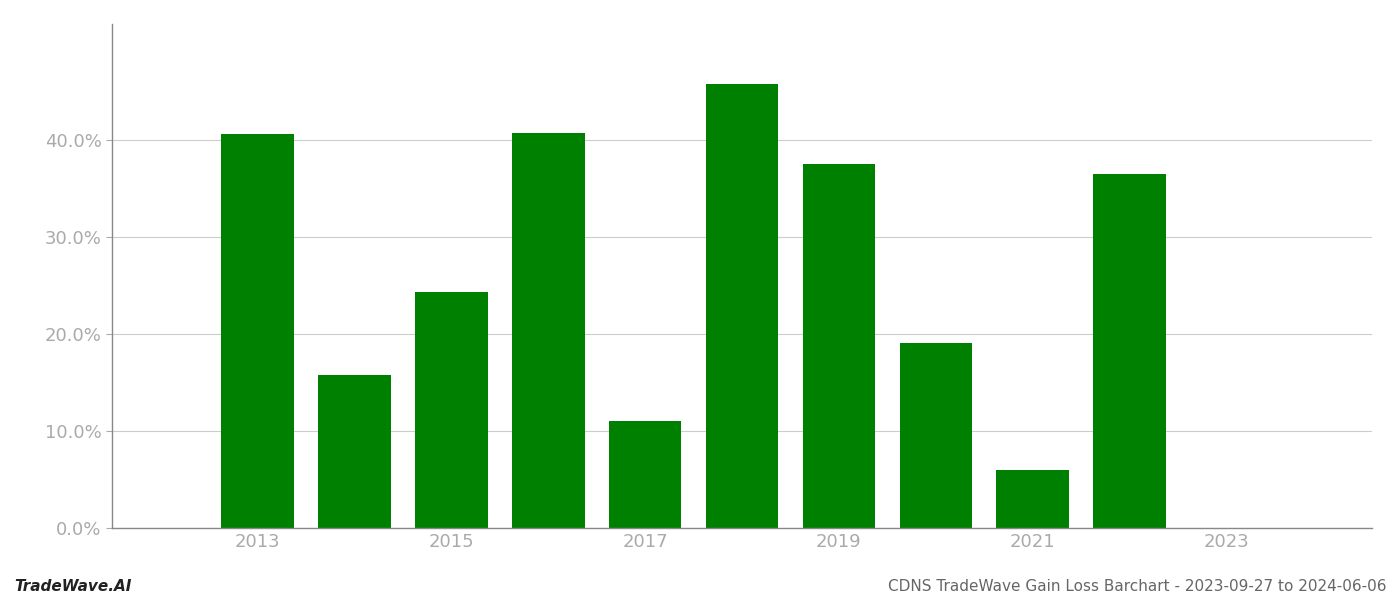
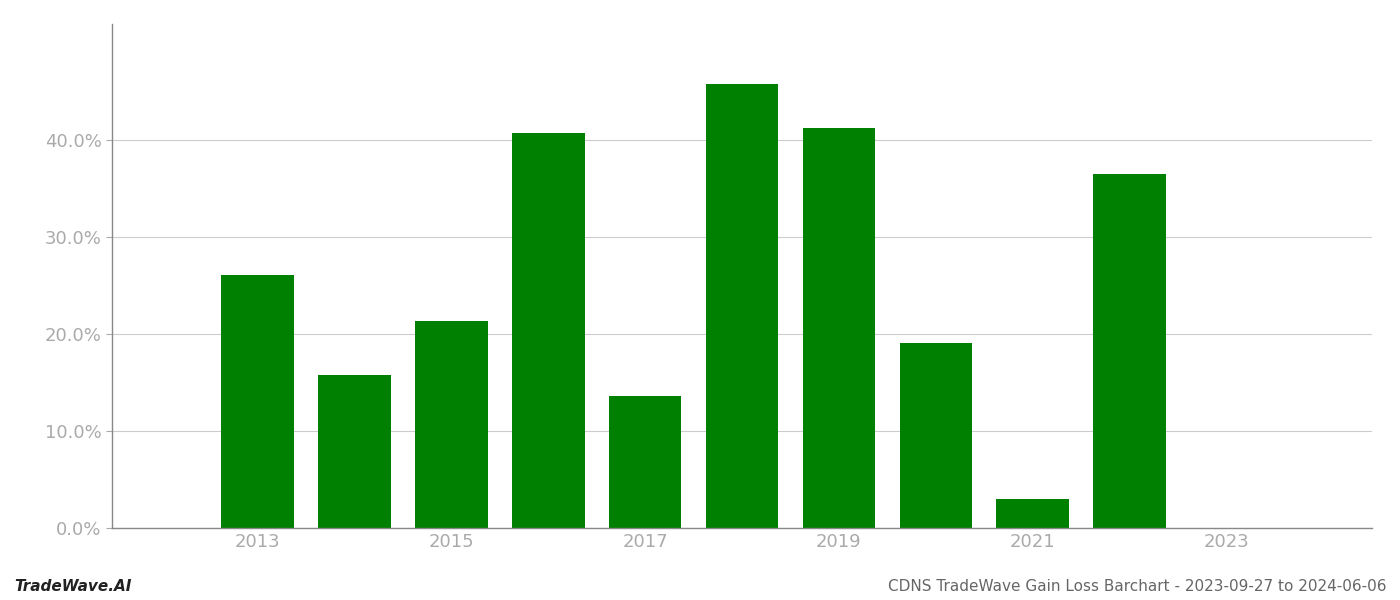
2013: 40.6% -> 26.1%
2015: 24.4% -> 21.4%
2017: 11.0% -> 13.6%
2019: 37.6% -> 41.3%
2021: 6.0% -> 3.0%
